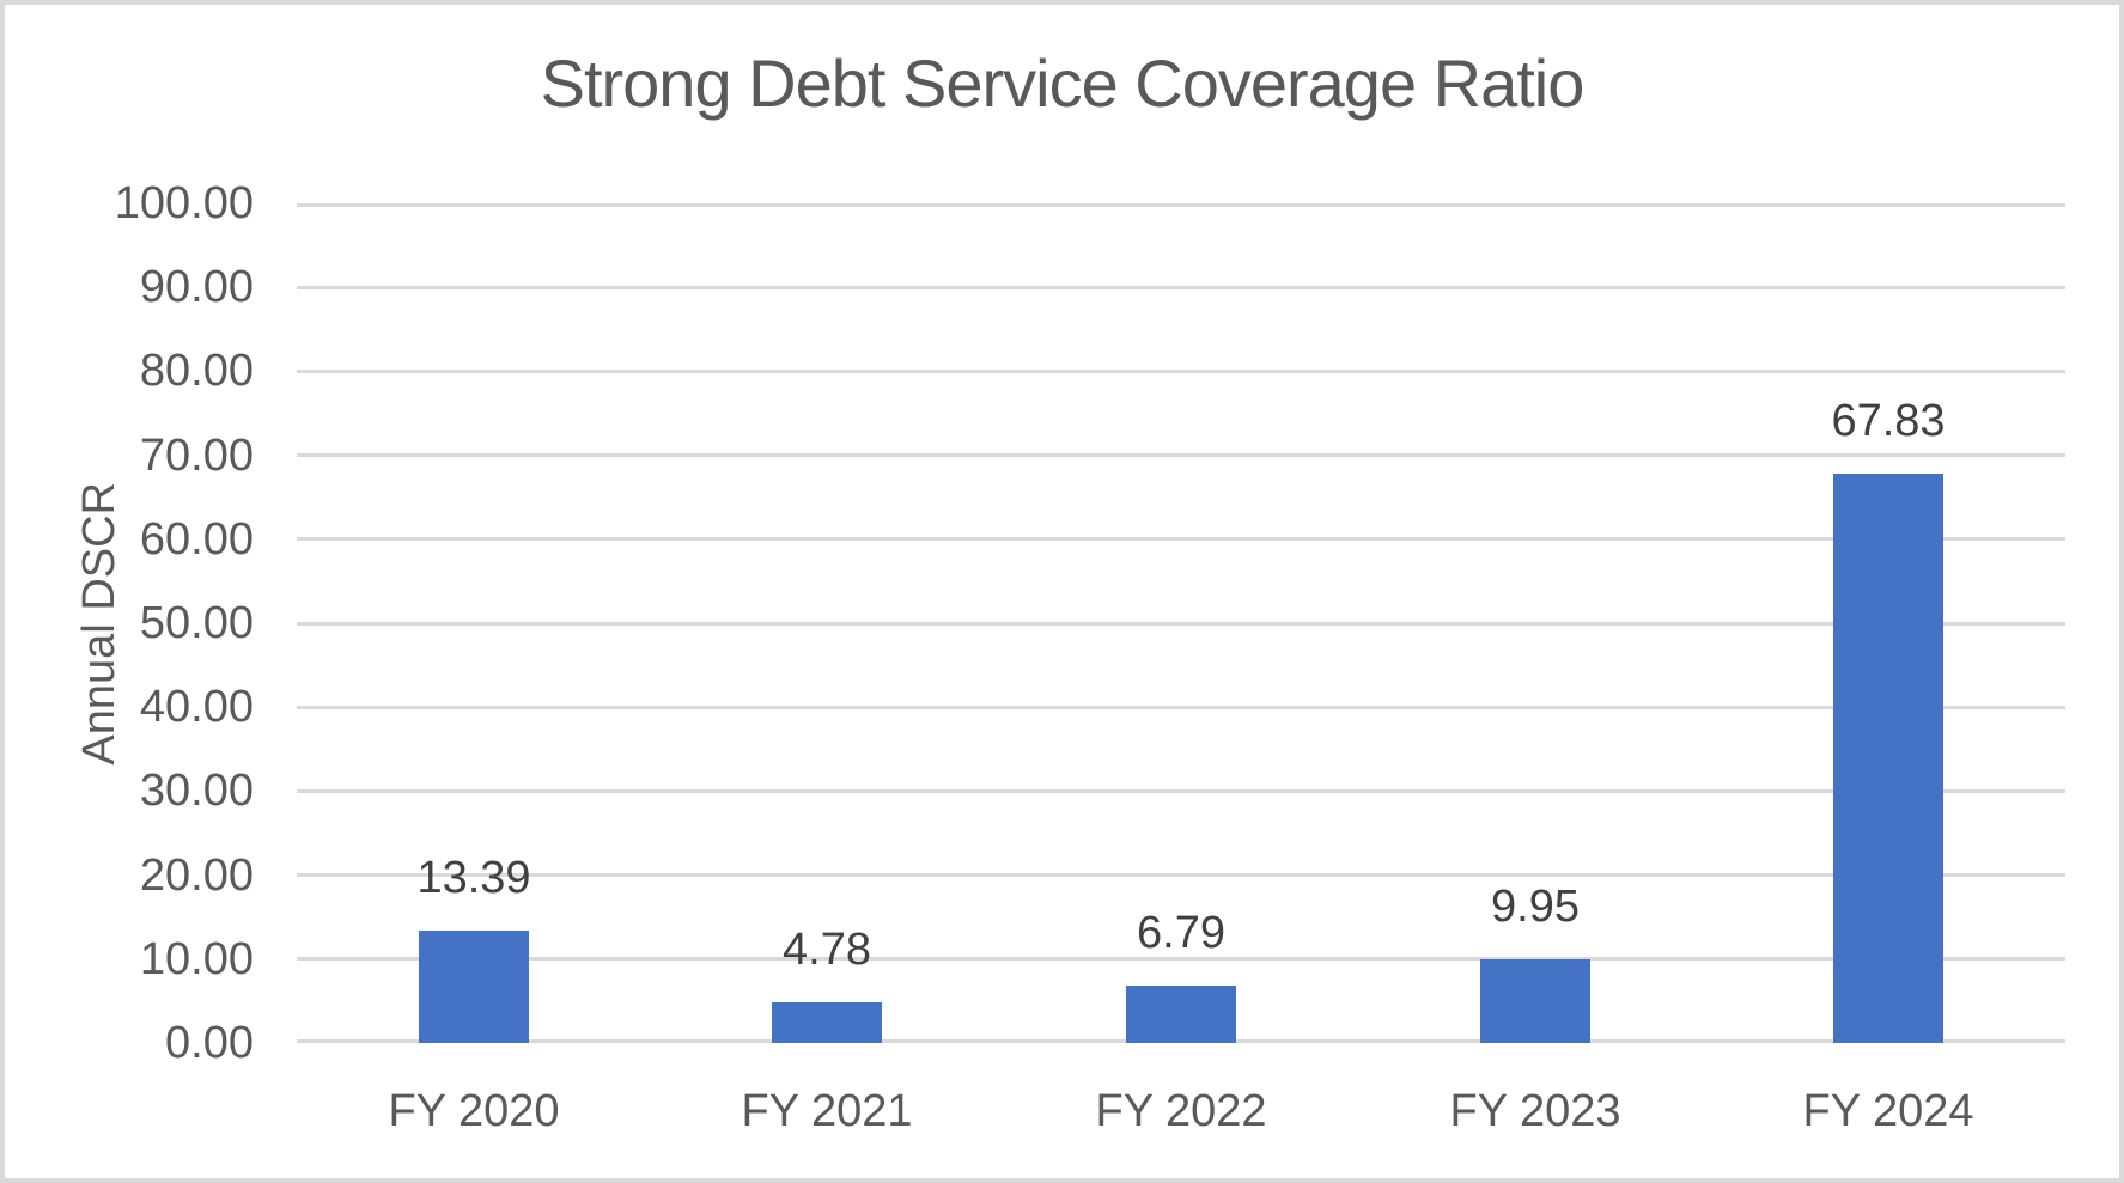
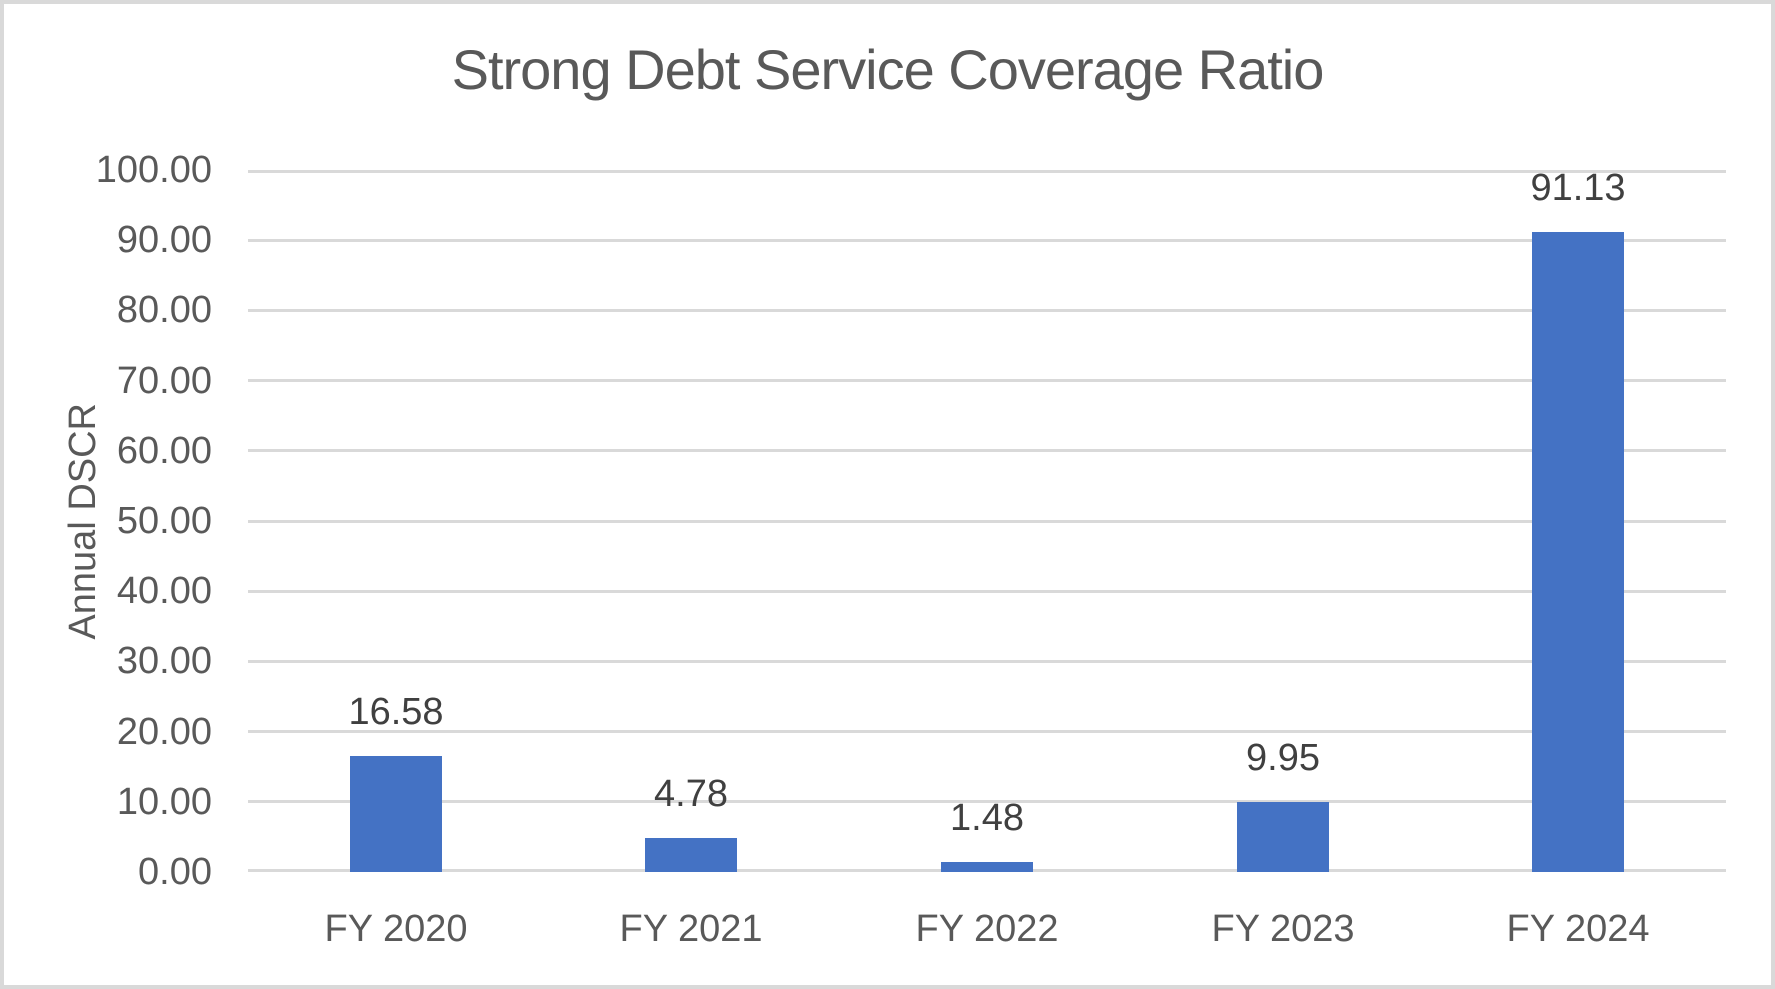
FY 2020: 13.39 -> 16.58
FY 2022: 6.79 -> 1.48
FY 2024: 67.83 -> 91.13
